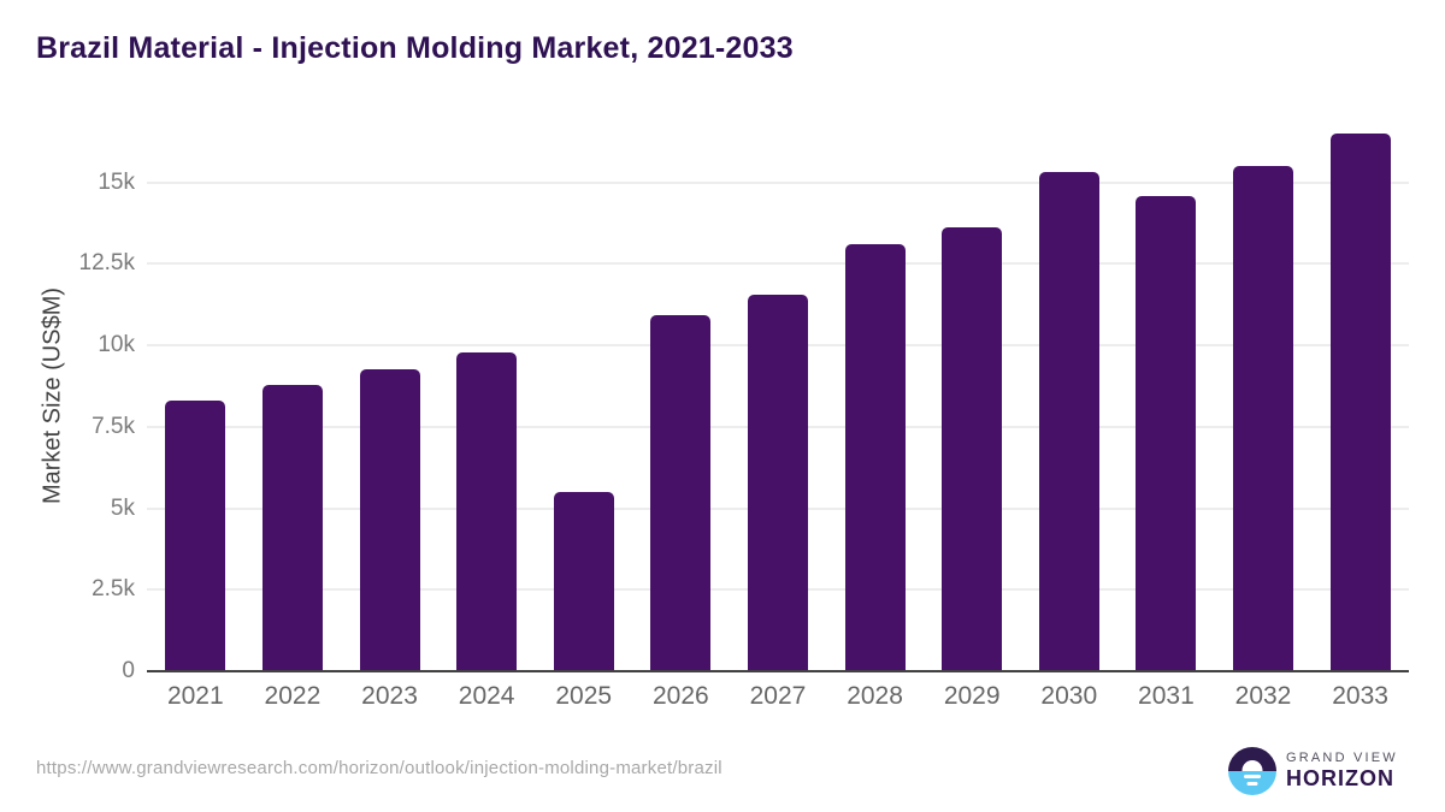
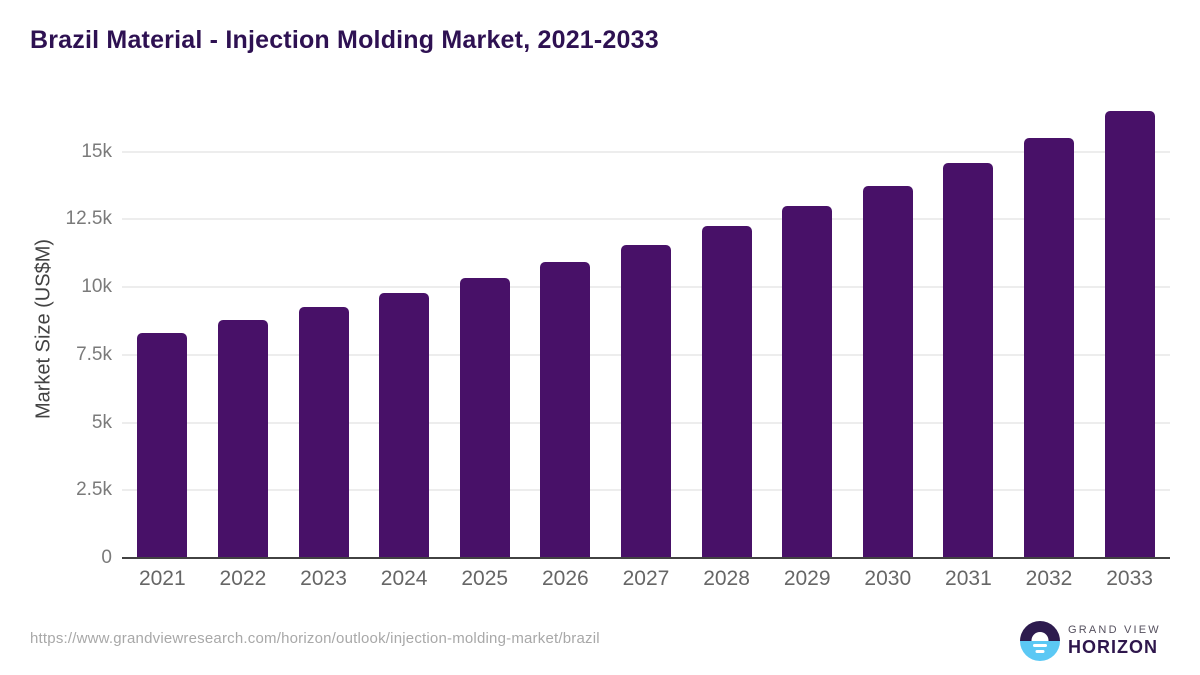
2025: 5.5k -> 10.3k
2028: 13.1k -> 12.2k
2029: 13.6k -> 13.0k
2030: 15.3k -> 13.7k
